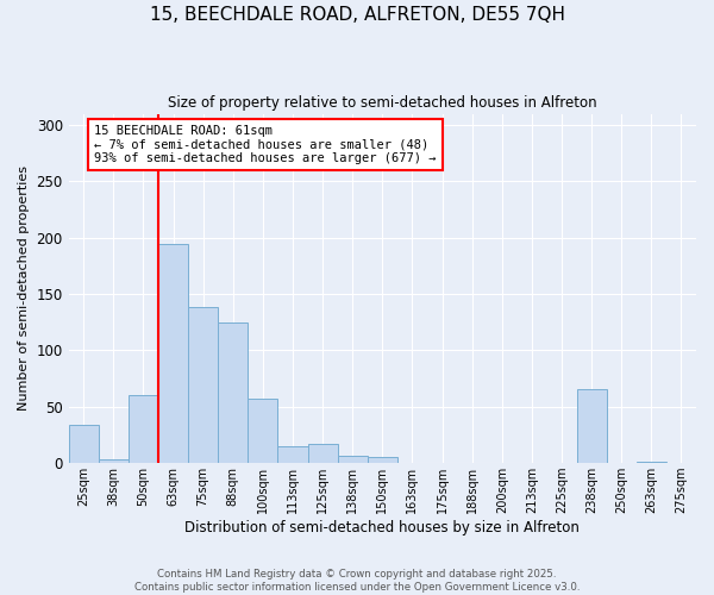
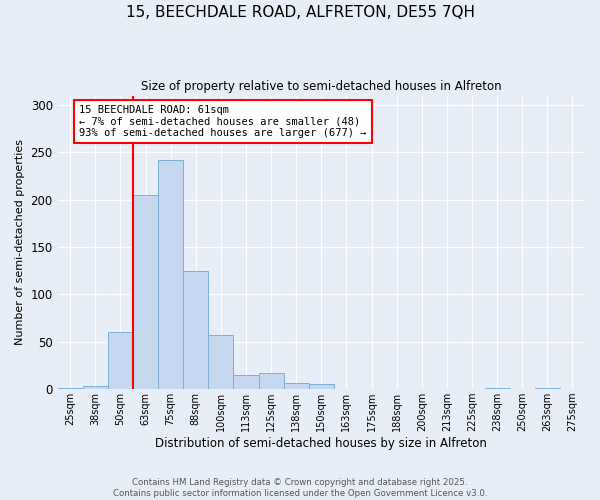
25sqm: 34 -> 1
63sqm: 194 -> 205
75sqm: 138 -> 242
238sqm: 66 -> 1
